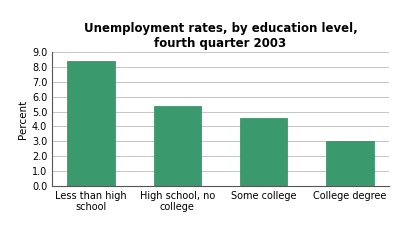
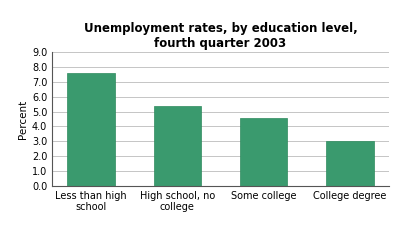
Less than high school: 8.4 -> 7.6
